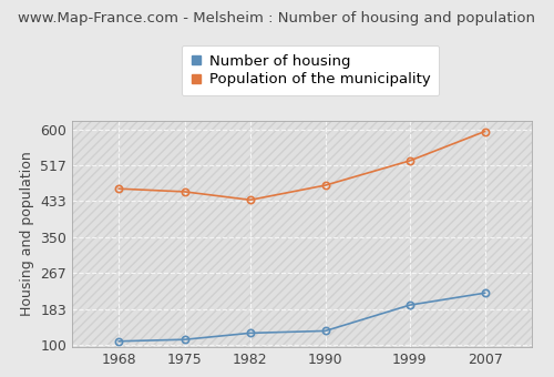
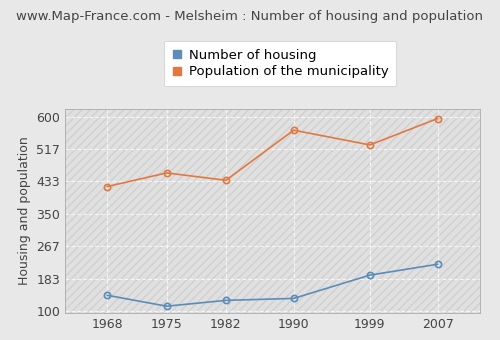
Number of housing/1968: 108 -> 140
Population of the municipality/1968: 462 -> 420
Population of the municipality/1990: 470 -> 565
